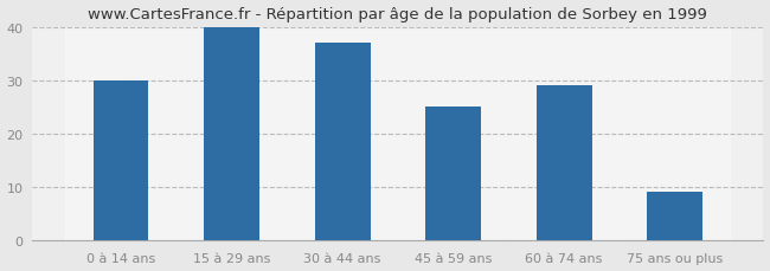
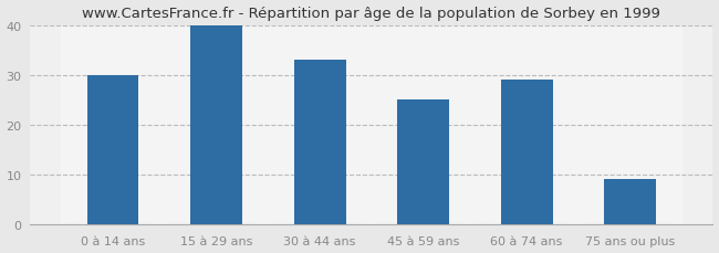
30 à 44 ans: 37 -> 33
